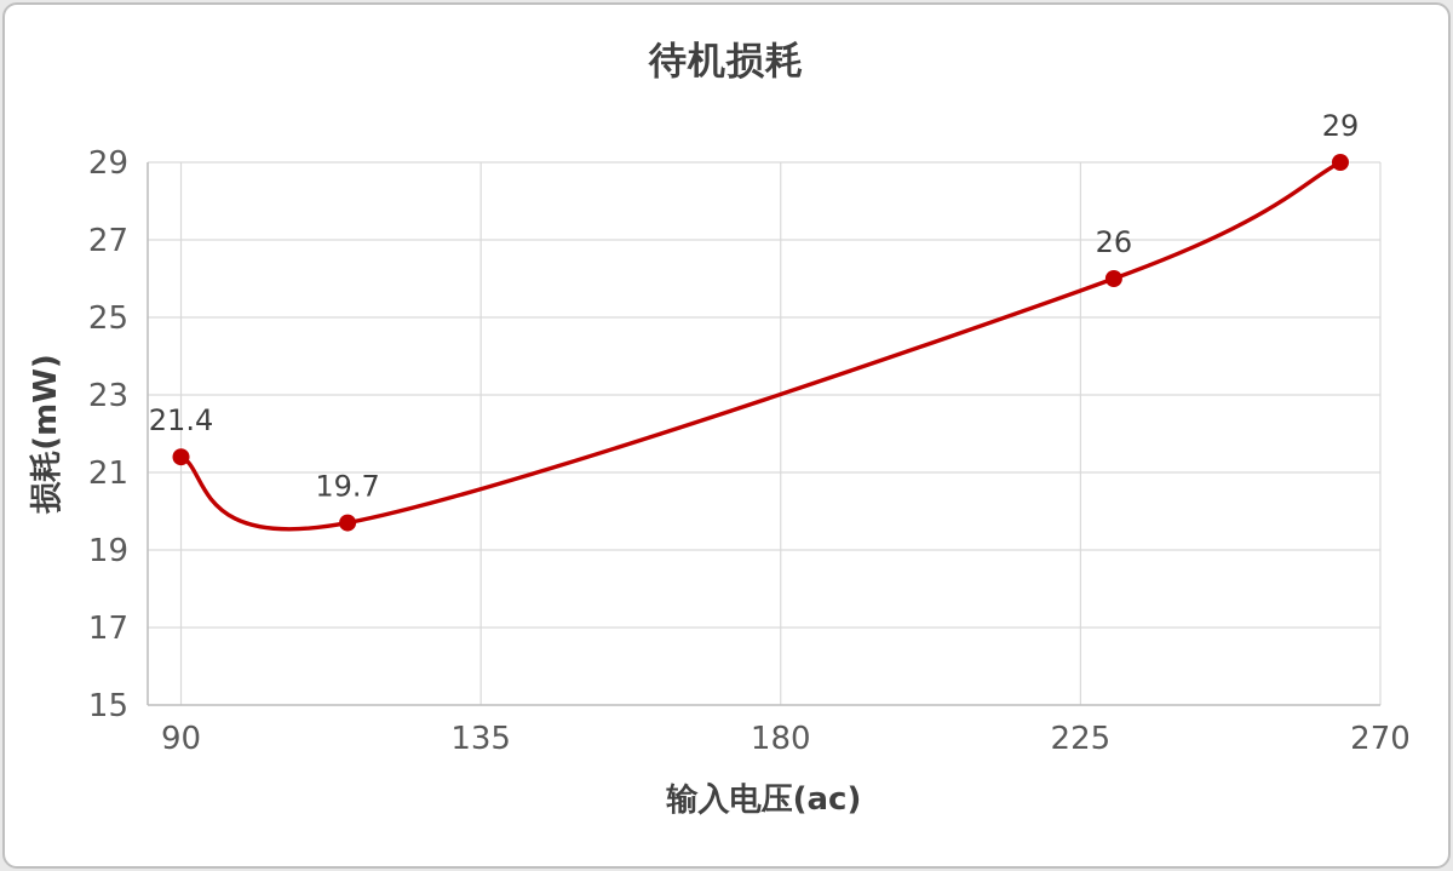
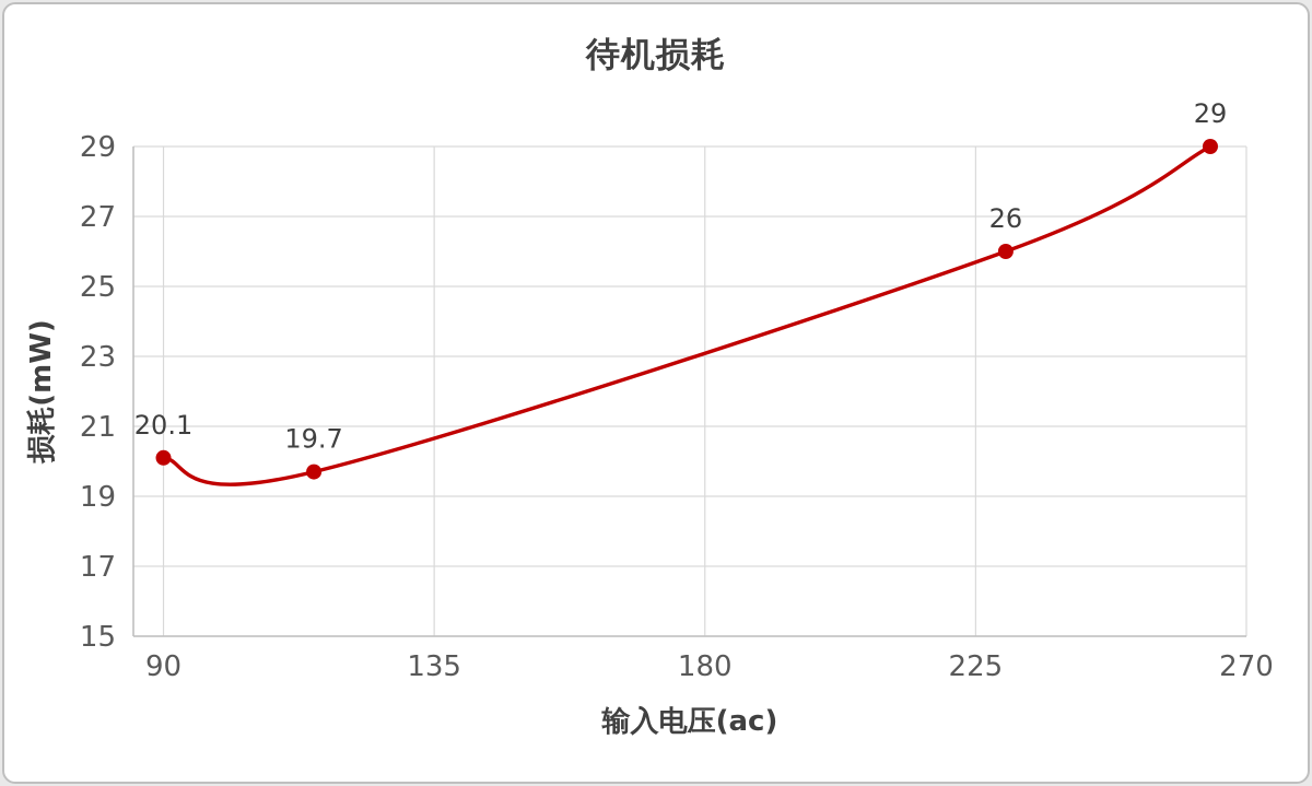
90: 21.4 -> 20.1
